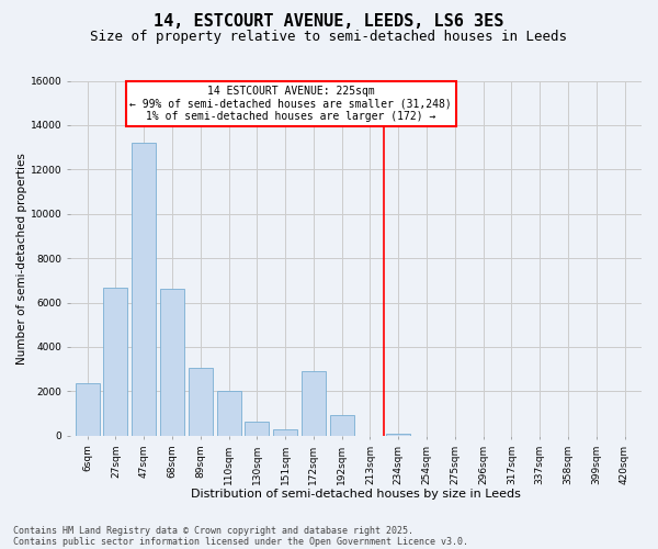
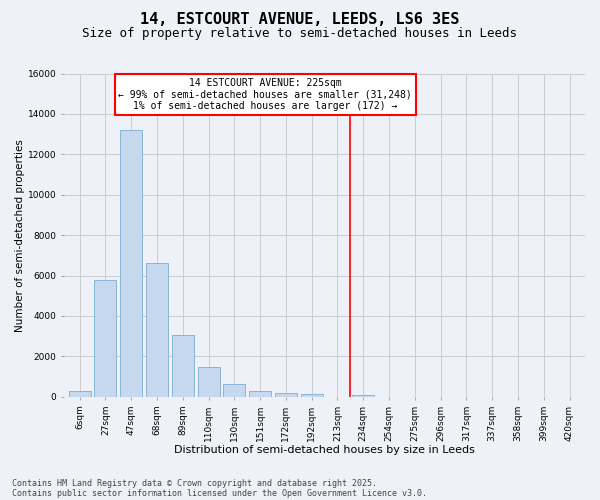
6sqm: 2350 -> 300
27sqm: 6650 -> 5800
110sqm: 2000 -> 1500
172sqm: 2900 -> 170
192sqm: 950 -> 130
